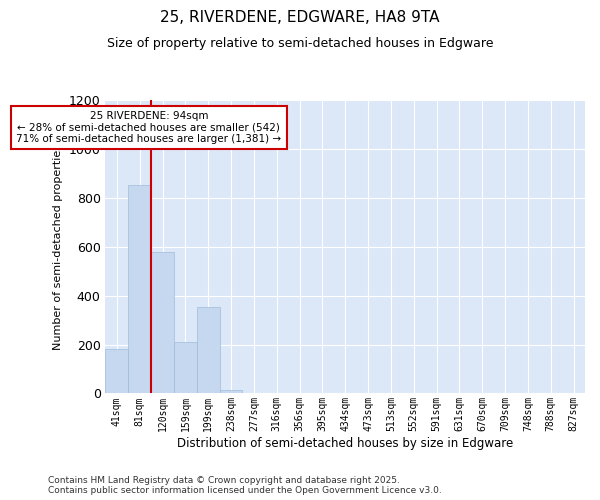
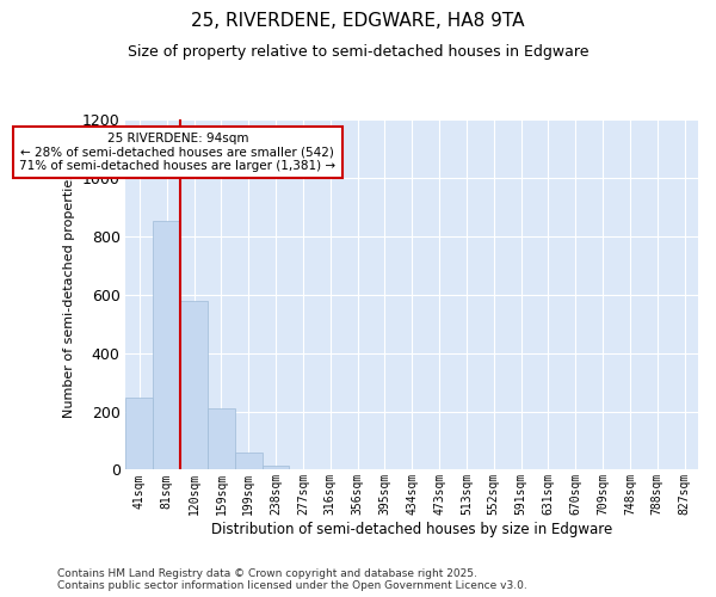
41sqm: 180 -> 248
199sqm: 355 -> 60
